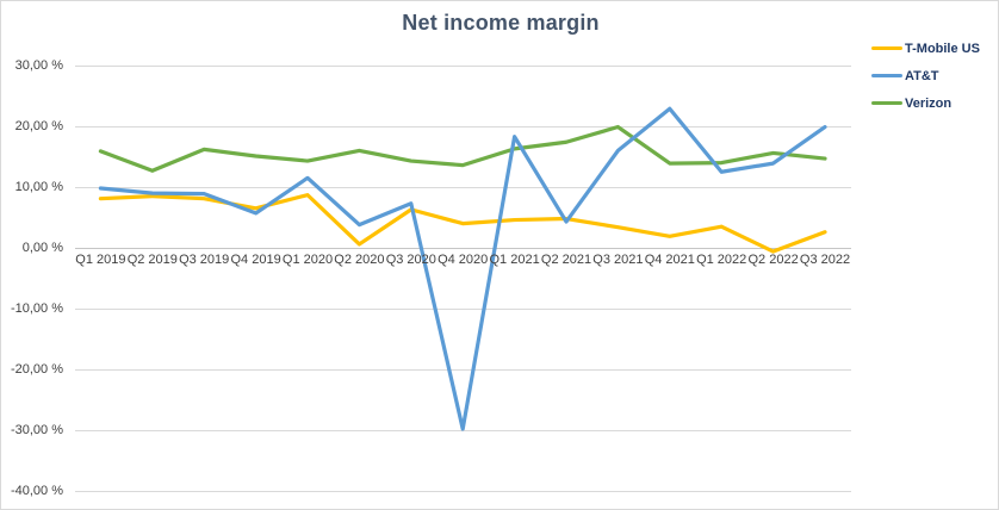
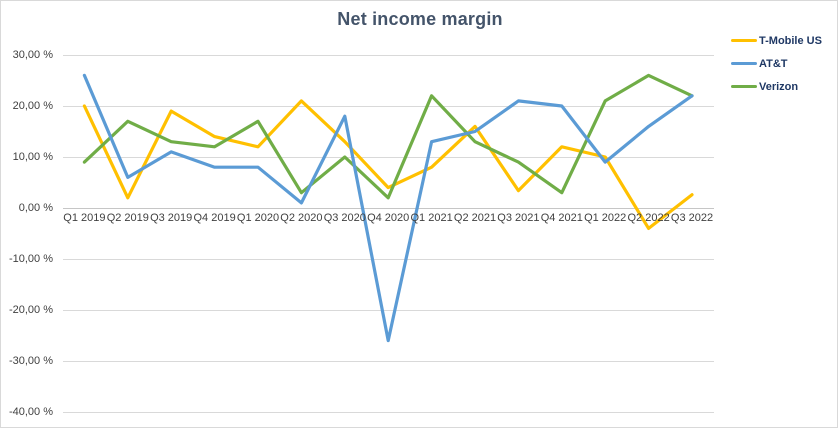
T-Mobile US/Q1 2019: 8% -> 20%
AT&T/Q1 2019: 10% -> 26%
Verizon/Q1 2019: 16% -> 9%
T-Mobile US/Q2 2019: 8% -> 2%
AT&T/Q2 2019: 9% -> 6%
Verizon/Q2 2019: 13% -> 17%
T-Mobile US/Q3 2019: 8% -> 19%
AT&T/Q3 2019: 9% -> 11%
Verizon/Q3 2019: 16% -> 13%
T-Mobile US/Q4 2019: 6% -> 14%
AT&T/Q4 2019: 6% -> 8%
Verizon/Q4 2019: 15% -> 12%
T-Mobile US/Q1 2020: 9% -> 12%
AT&T/Q1 2020: 12% -> 8%
Verizon/Q1 2020: 14% -> 17%
T-Mobile US/Q2 2020: 1% -> 21%
AT&T/Q2 2020: 4% -> 1%
Verizon/Q2 2020: 16% -> 3%
T-Mobile US/Q3 2020: 6% -> 13%
AT&T/Q3 2020: 7% -> 18%
Verizon/Q3 2020: 14% -> 10%
AT&T/Q4 2020: -30% -> -26%
Verizon/Q4 2020: 14% -> 2%
T-Mobile US/Q1 2021: 5% -> 8%
AT&T/Q1 2021: 18% -> 13%
Verizon/Q1 2021: 16% -> 22%
T-Mobile US/Q2 2021: 5% -> 16%
AT&T/Q2 2021: 4% -> 15%
Verizon/Q2 2021: 17% -> 13%
AT&T/Q3 2021: 16% -> 21%
Verizon/Q3 2021: 20% -> 9%
T-Mobile US/Q4 2021: 2% -> 12%
AT&T/Q4 2021: 23% -> 20%
Verizon/Q4 2021: 14% -> 3%
T-Mobile US/Q1 2022: 4% -> 10%
AT&T/Q1 2022: 12% -> 9%
Verizon/Q1 2022: 14% -> 21%
T-Mobile US/Q2 2022: -1% -> -4%
AT&T/Q2 2022: 14% -> 16%
Verizon/Q2 2022: 16% -> 26%
AT&T/Q3 2022: 20% -> 22%
Verizon/Q3 2022: 15% -> 22%
